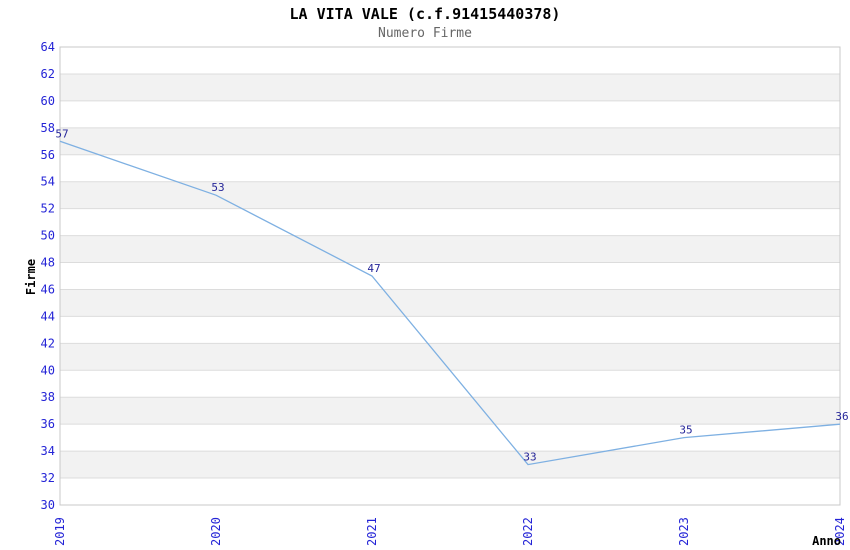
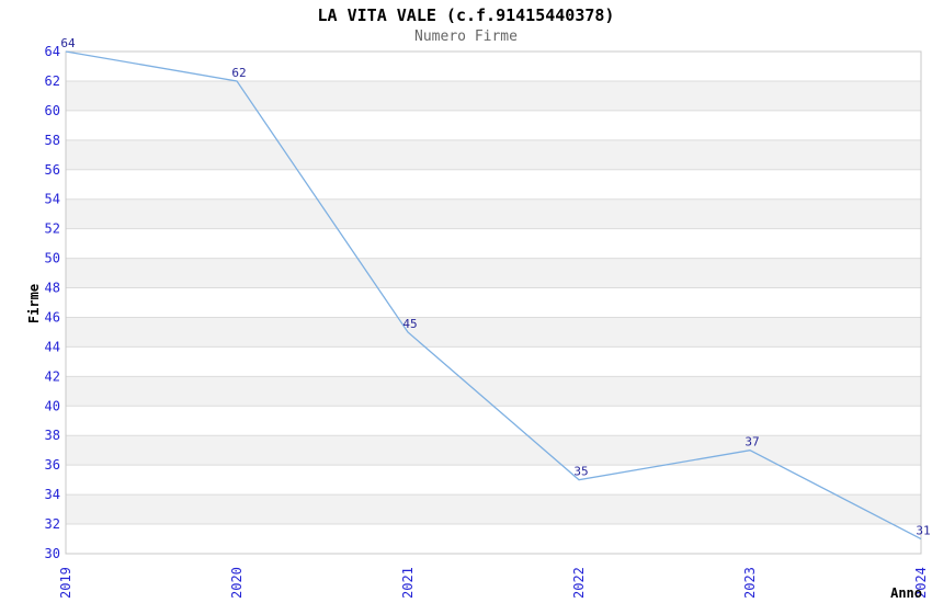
2019: 57 -> 64
2020: 53 -> 62
2021: 47 -> 45
2022: 33 -> 35
2023: 35 -> 37
2024: 36 -> 31
